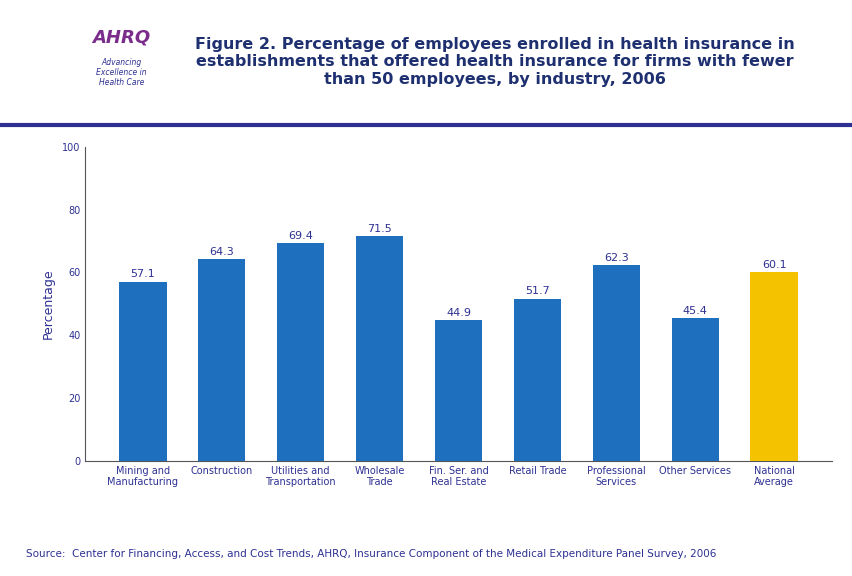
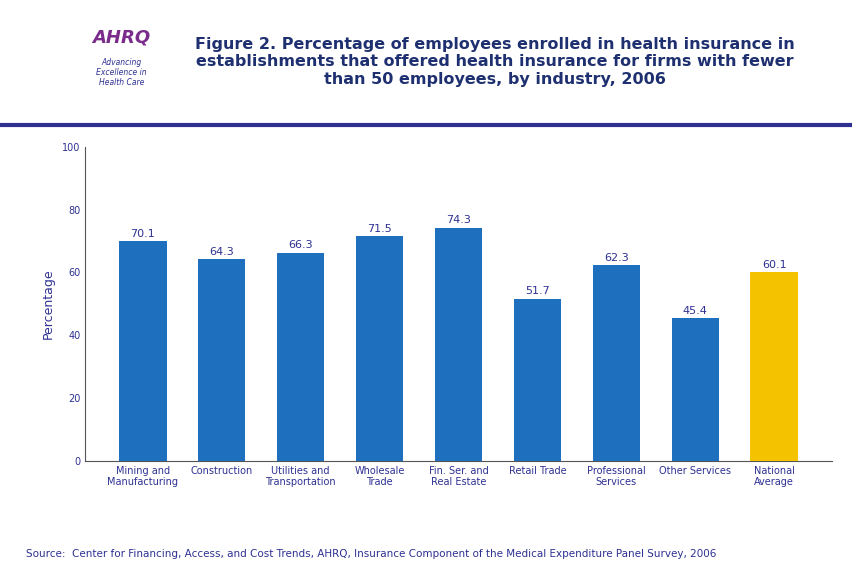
Mining and Manufacturing: 57.1 -> 70.1
Utilities and Transportation: 69.4 -> 66.3
Fin. Ser. and Real Estate: 44.9 -> 74.3
